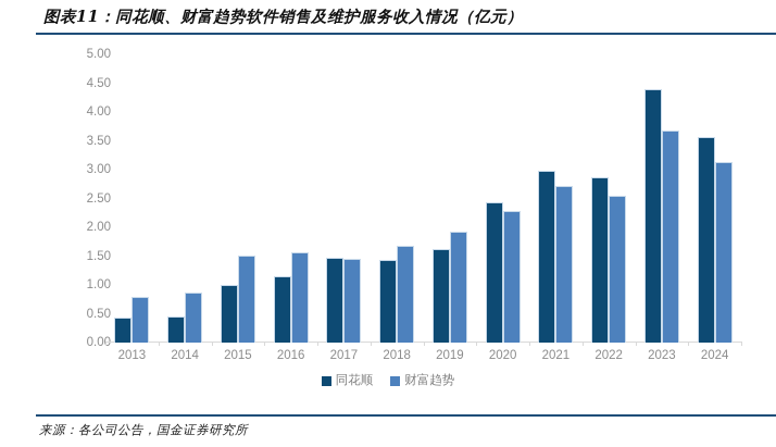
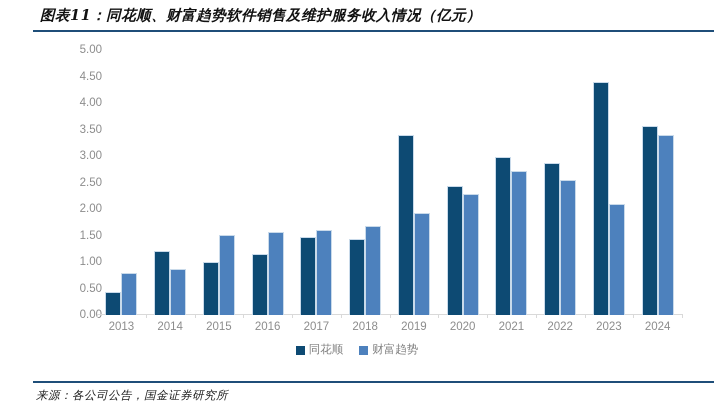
同花顺/2014: 0.5 -> 1.2
财富趋势/2017: 1.4 -> 1.6
同花顺/2019: 1.6 -> 3.4
财富趋势/2023: 3.7 -> 2.1
财富趋势/2024: 3.1 -> 3.4
